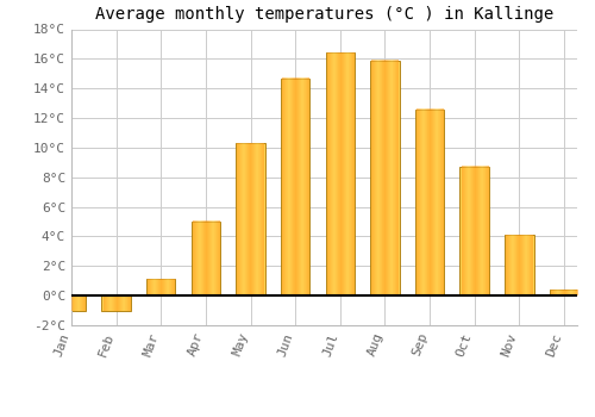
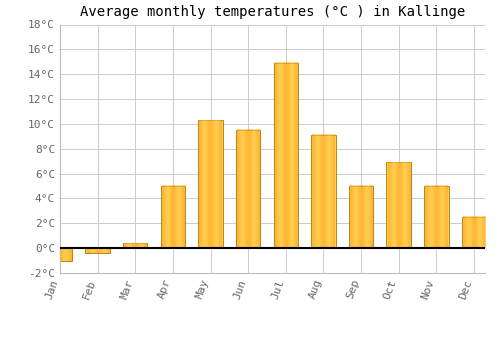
Feb: -1.0°C -> -0.4°C
Mar: 1.1°C -> 0.4°C
Jun: 14.7°C -> 9.5°C
Jul: 16.4°C -> 14.9°C
Aug: 15.9°C -> 9.1°C
Sep: 12.6°C -> 5.0°C
Oct: 8.7°C -> 6.9°C
Nov: 4.1°C -> 5.0°C
Dec: 0.4°C -> 2.5°C
